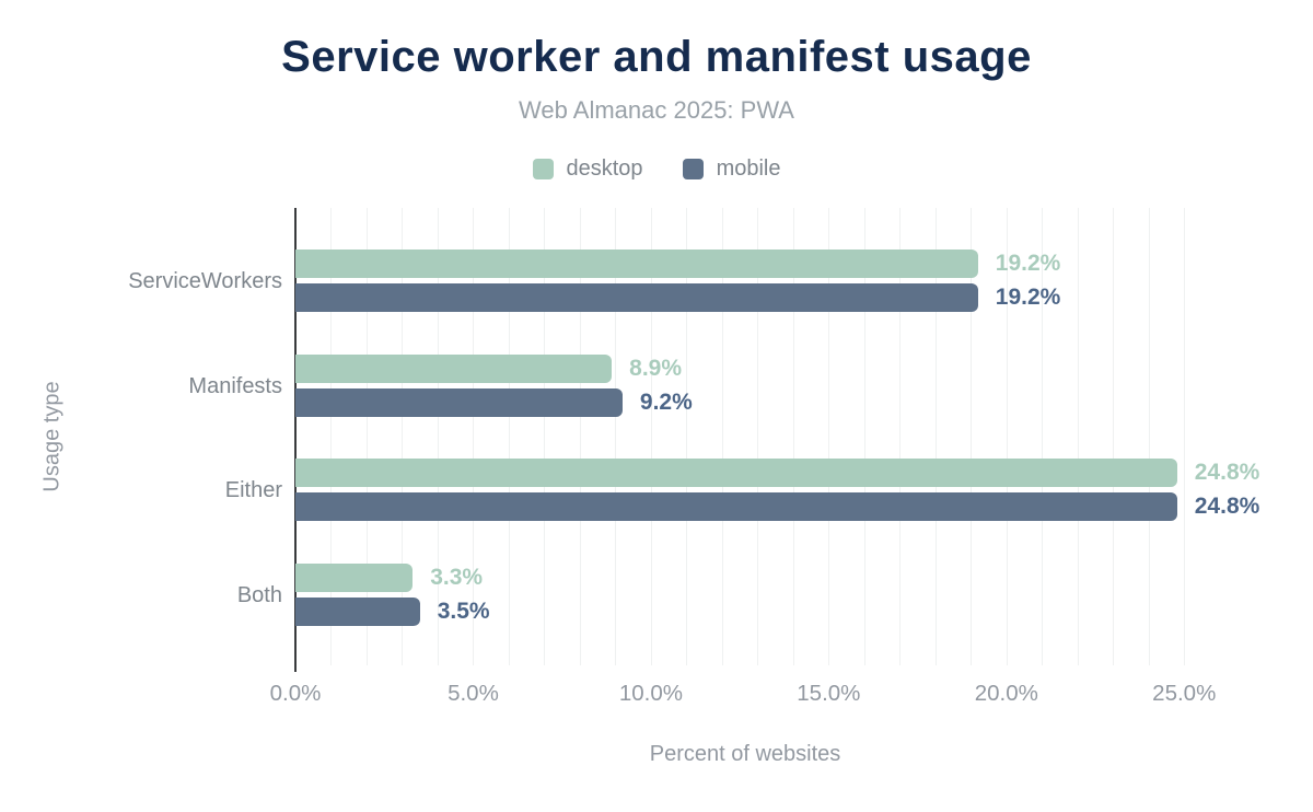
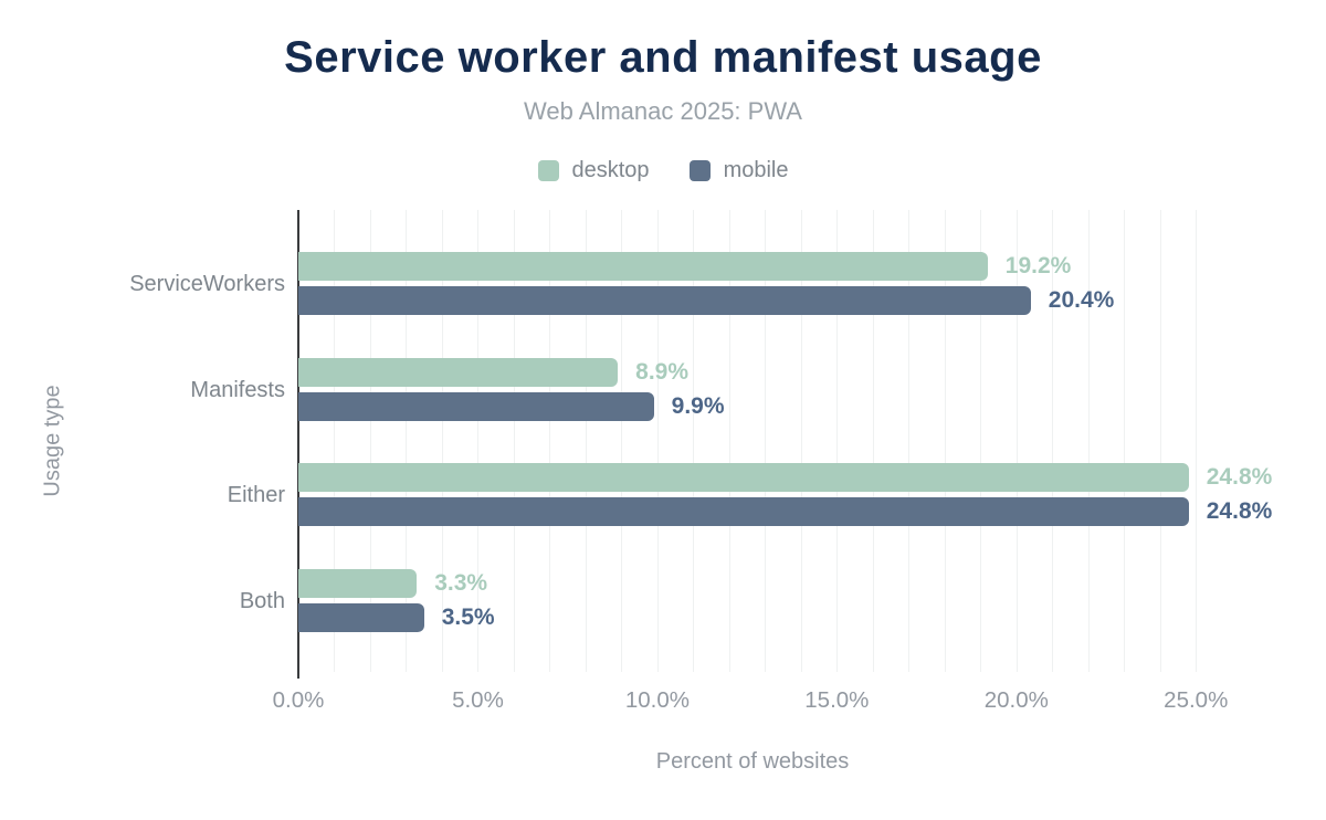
mobile/ServiceWorkers: 19.2% -> 20.4%
mobile/Manifests: 9.2% -> 9.9%
